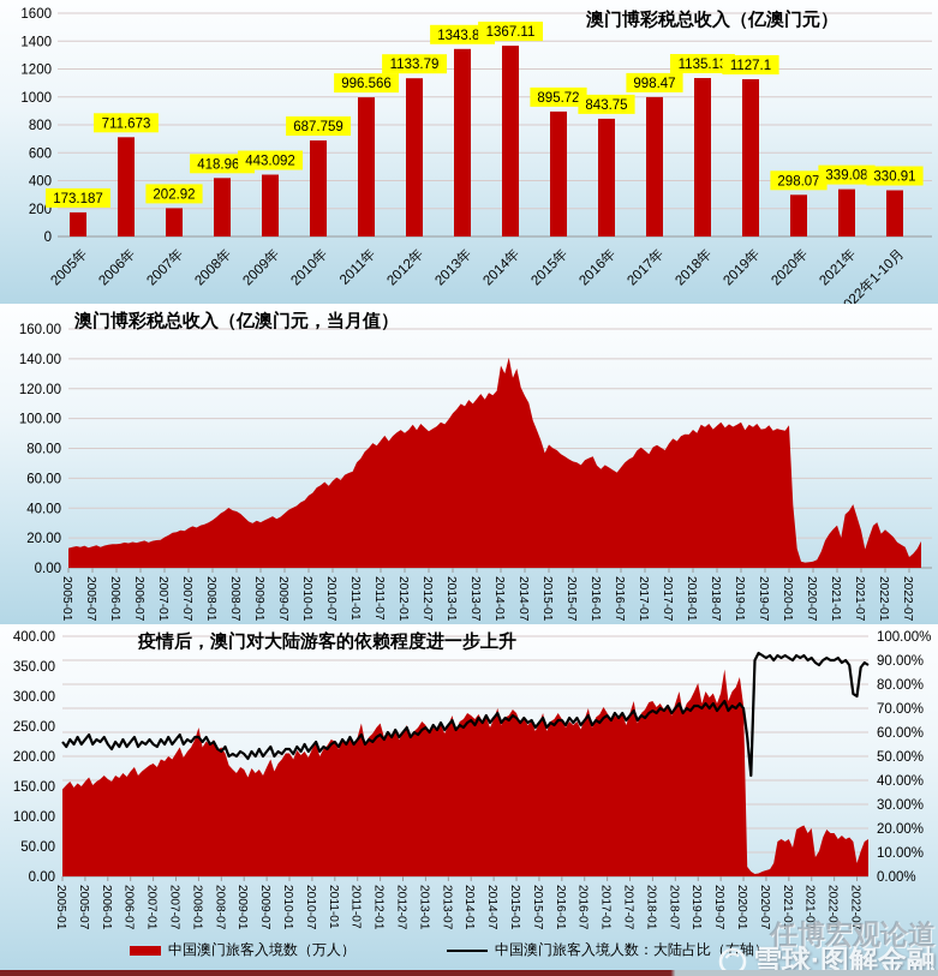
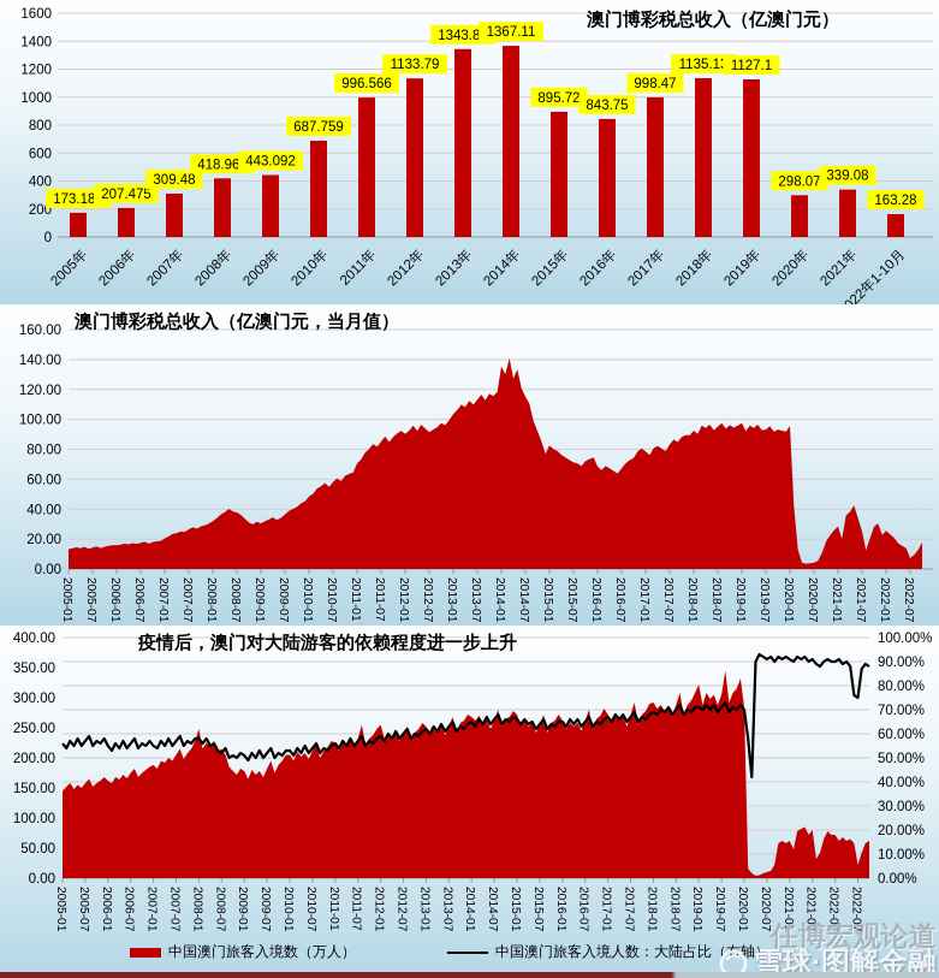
澳门博彩税总收入（亿澳门元）/2006年: 711.673 -> 207.475
澳门博彩税总收入（亿澳门元）/2007年: 202.92 -> 309.48
澳门博彩税总收入（亿澳门元）/2022年1-10月: 330.91 -> 163.28
